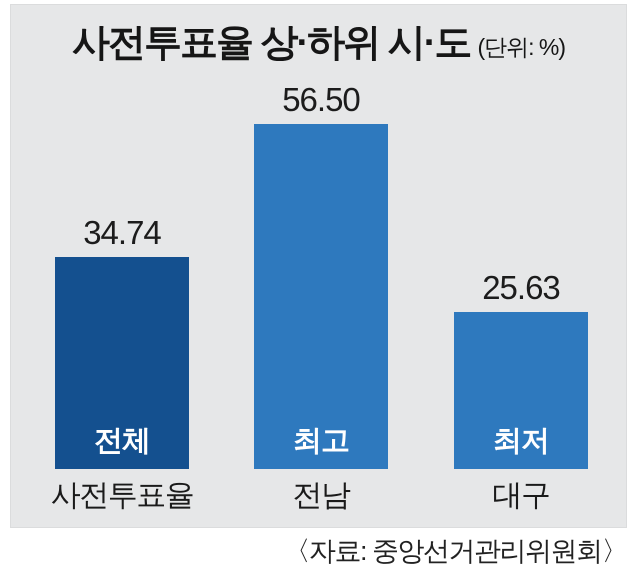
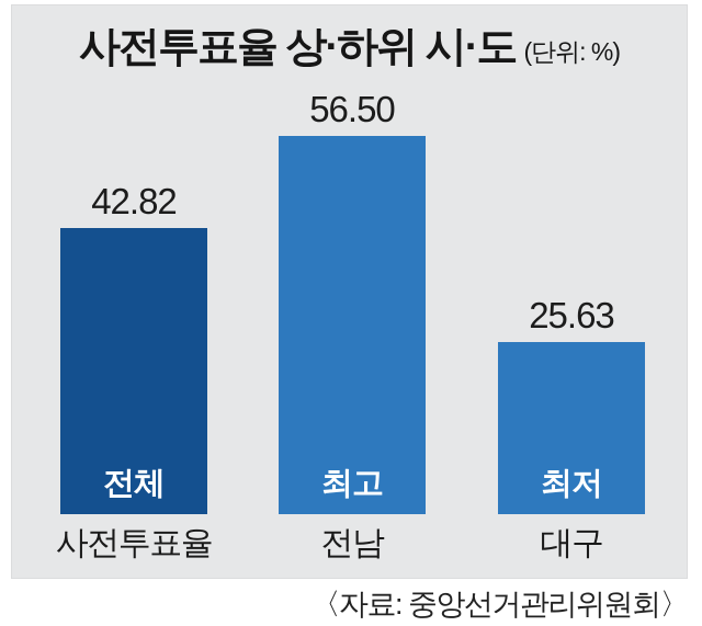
사전투표율: 34.74 -> 42.82
